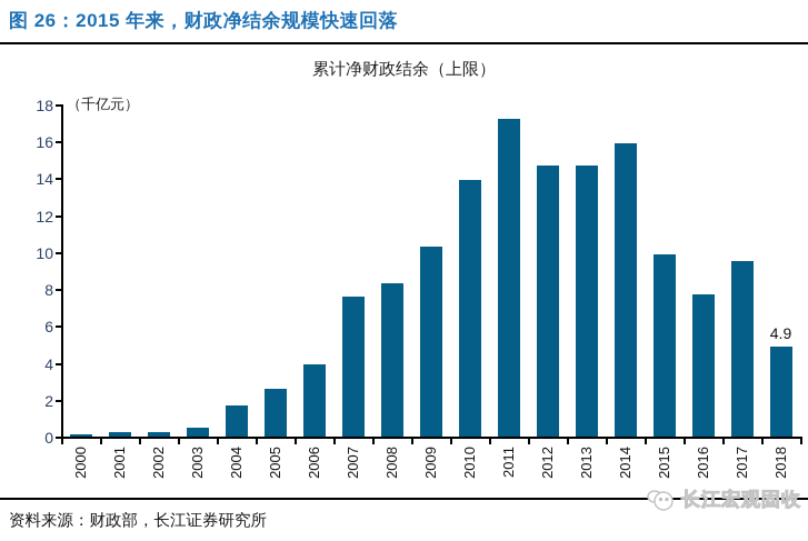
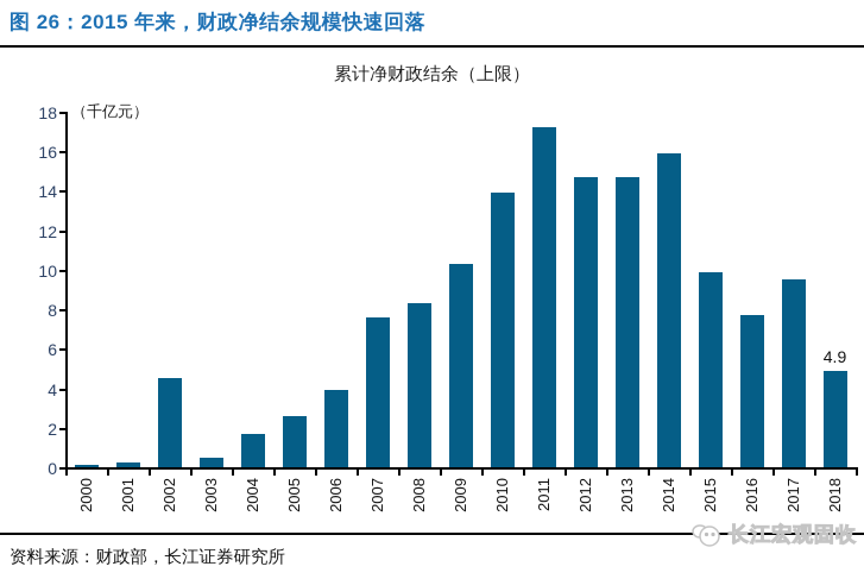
2002: 0.2 -> 4.5
